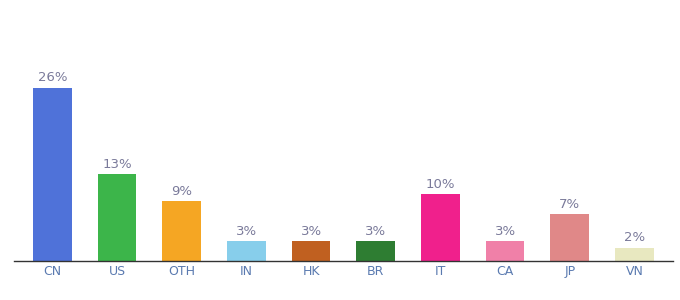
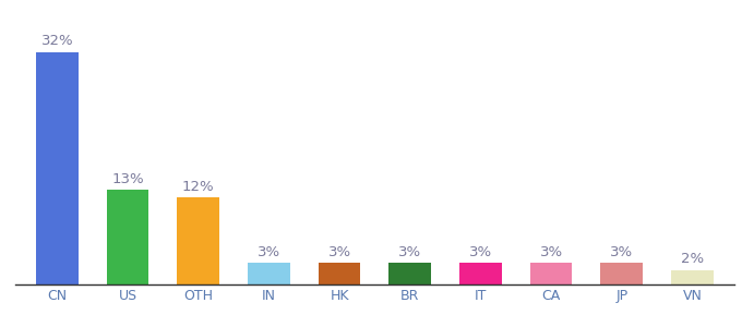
CN: 26% -> 32%
OTH: 9% -> 12%
IT: 10% -> 3%
JP: 7% -> 3%
